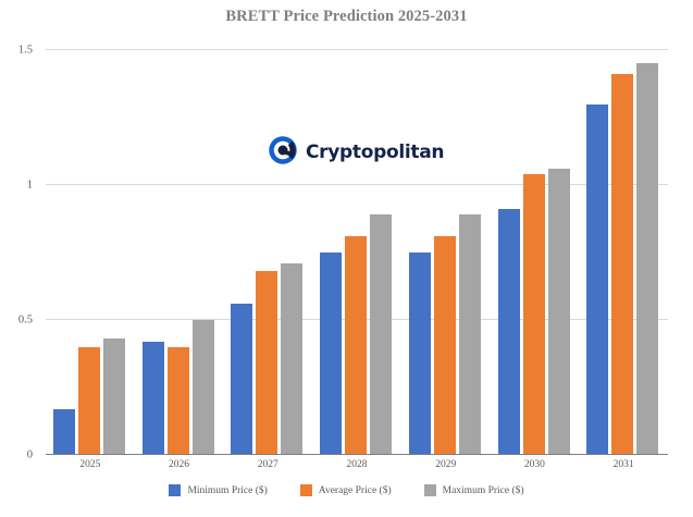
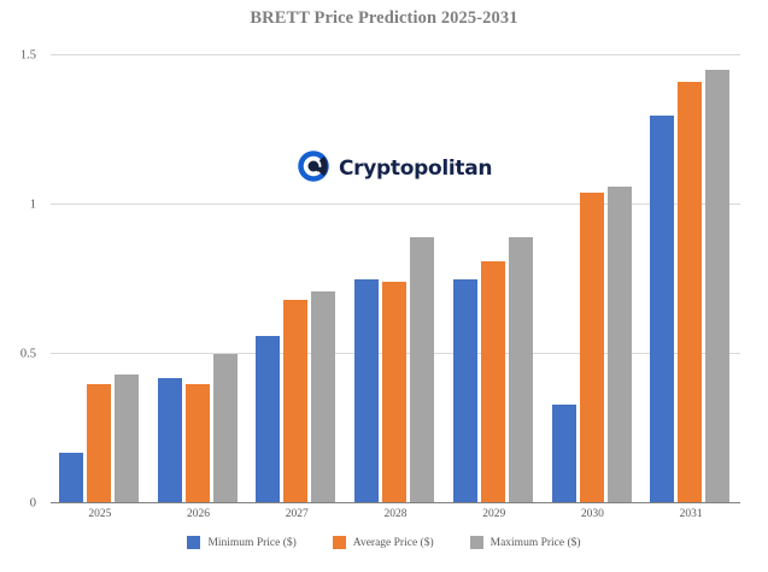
Average Price ($)/2028: 0.81 -> 0.74
Minimum Price ($)/2030: 0.91 -> 0.33
